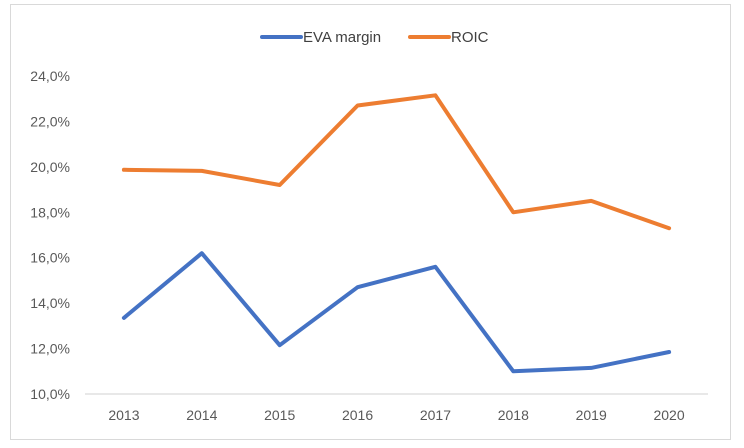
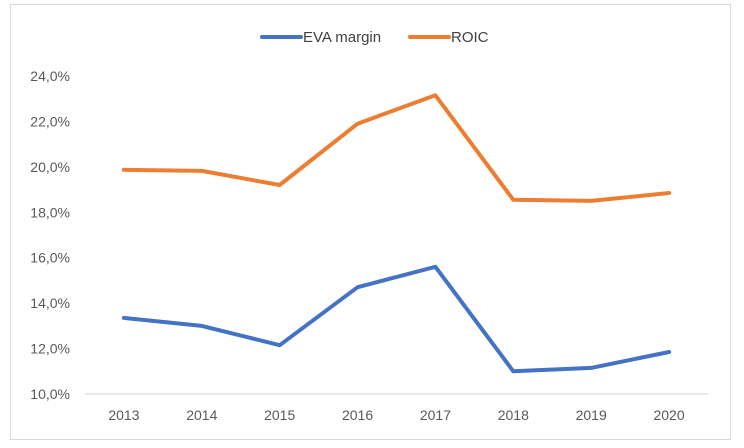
EVA margin/2014: 16,2% -> 13,0%
ROIC/2016: 22,7% -> 21,9%
ROIC/2018: 18,0% -> 18,6%
ROIC/2020: 17,3% -> 18,9%
